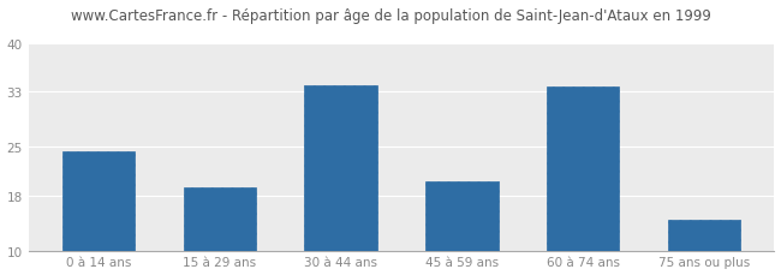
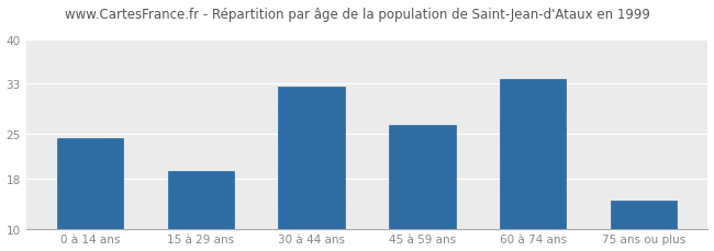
30 à 44 ans: 34.0 -> 32.5
45 à 59 ans: 20.0 -> 26.5
